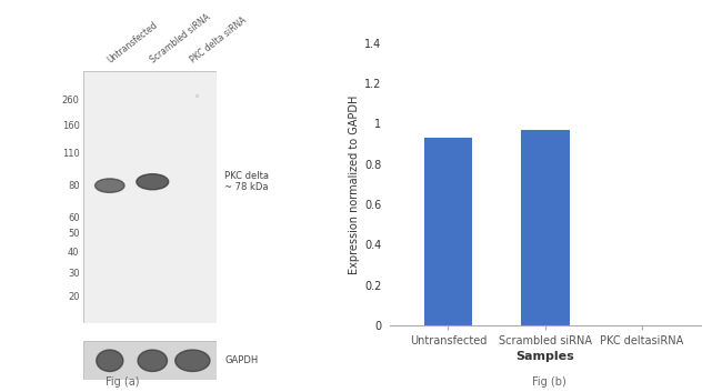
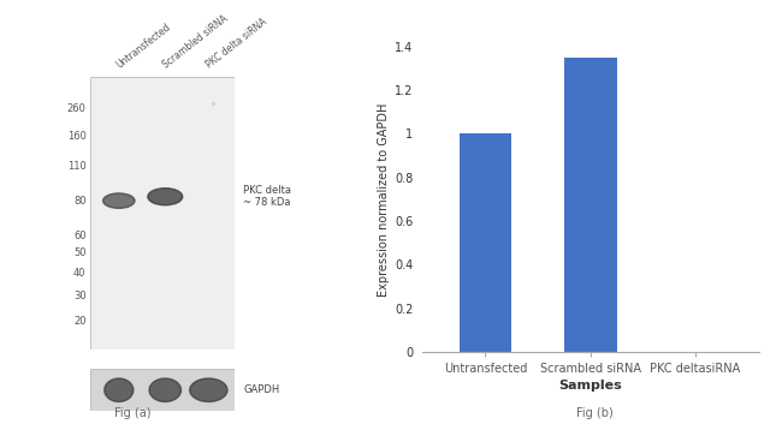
Untransfected: 0.93 -> 1.00
Scrambled siRNA: 0.97 -> 1.35
